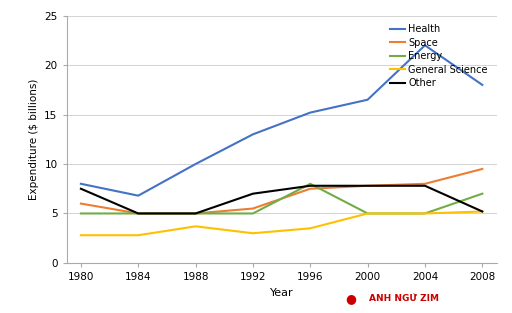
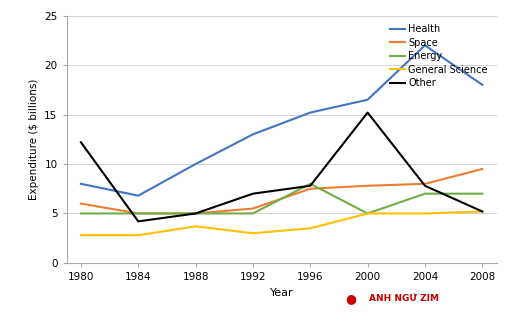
Other/1980: 7.5 -> 12.2
Other/1984: 5.0 -> 4.2
Other/2000: 7.8 -> 15.2
Energy/2004: 5 -> 7
